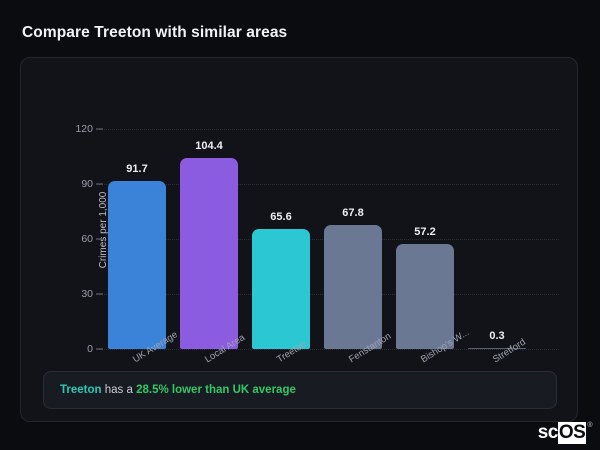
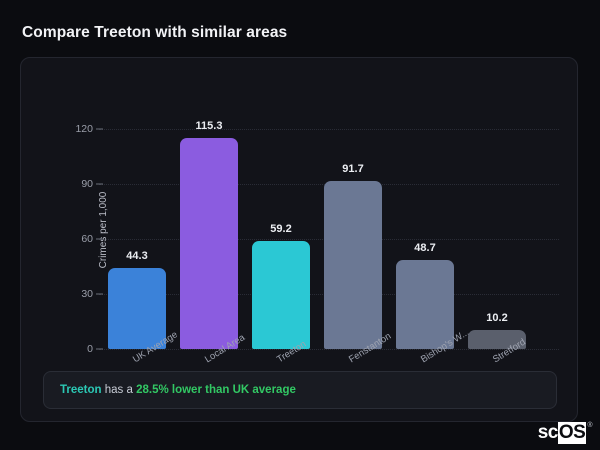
UK Average: 91.7 -> 44.3
Local Area: 104.4 -> 115.3
Treeton: 65.6 -> 59.2
Fenstanton: 67.8 -> 91.7
Bishop's W...: 57.2 -> 48.7
Stretford: 0.3 -> 10.2
